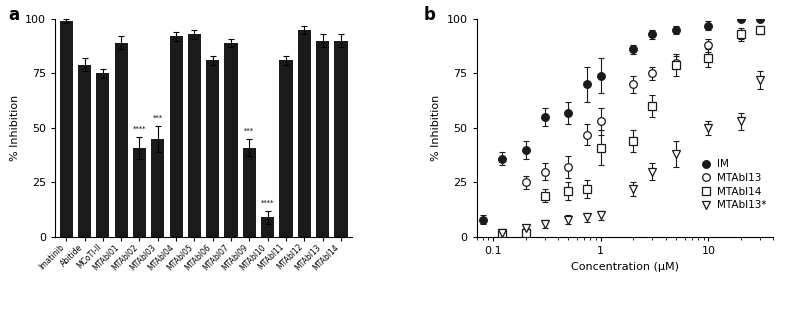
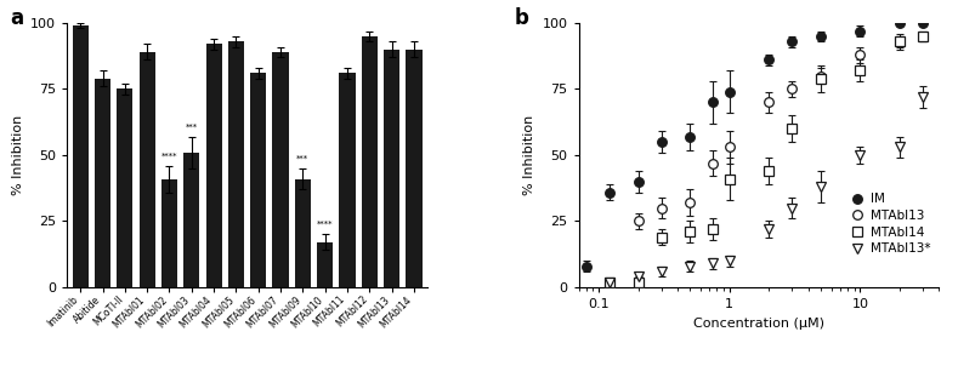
MTAbl03: 45 -> 51
MTAbl10: 9 -> 17
